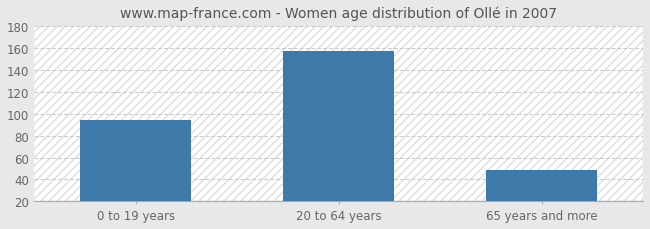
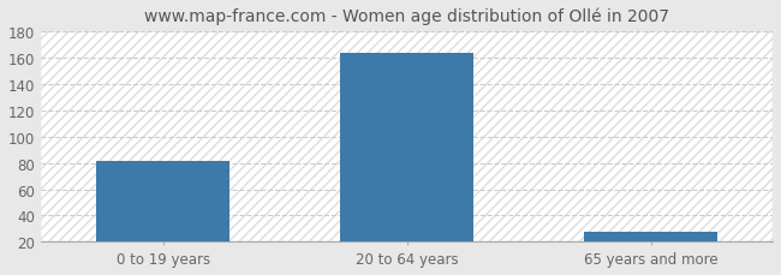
0 to 19 years: 94 -> 81
20 to 64 years: 157 -> 163
65 years and more: 49 -> 28
